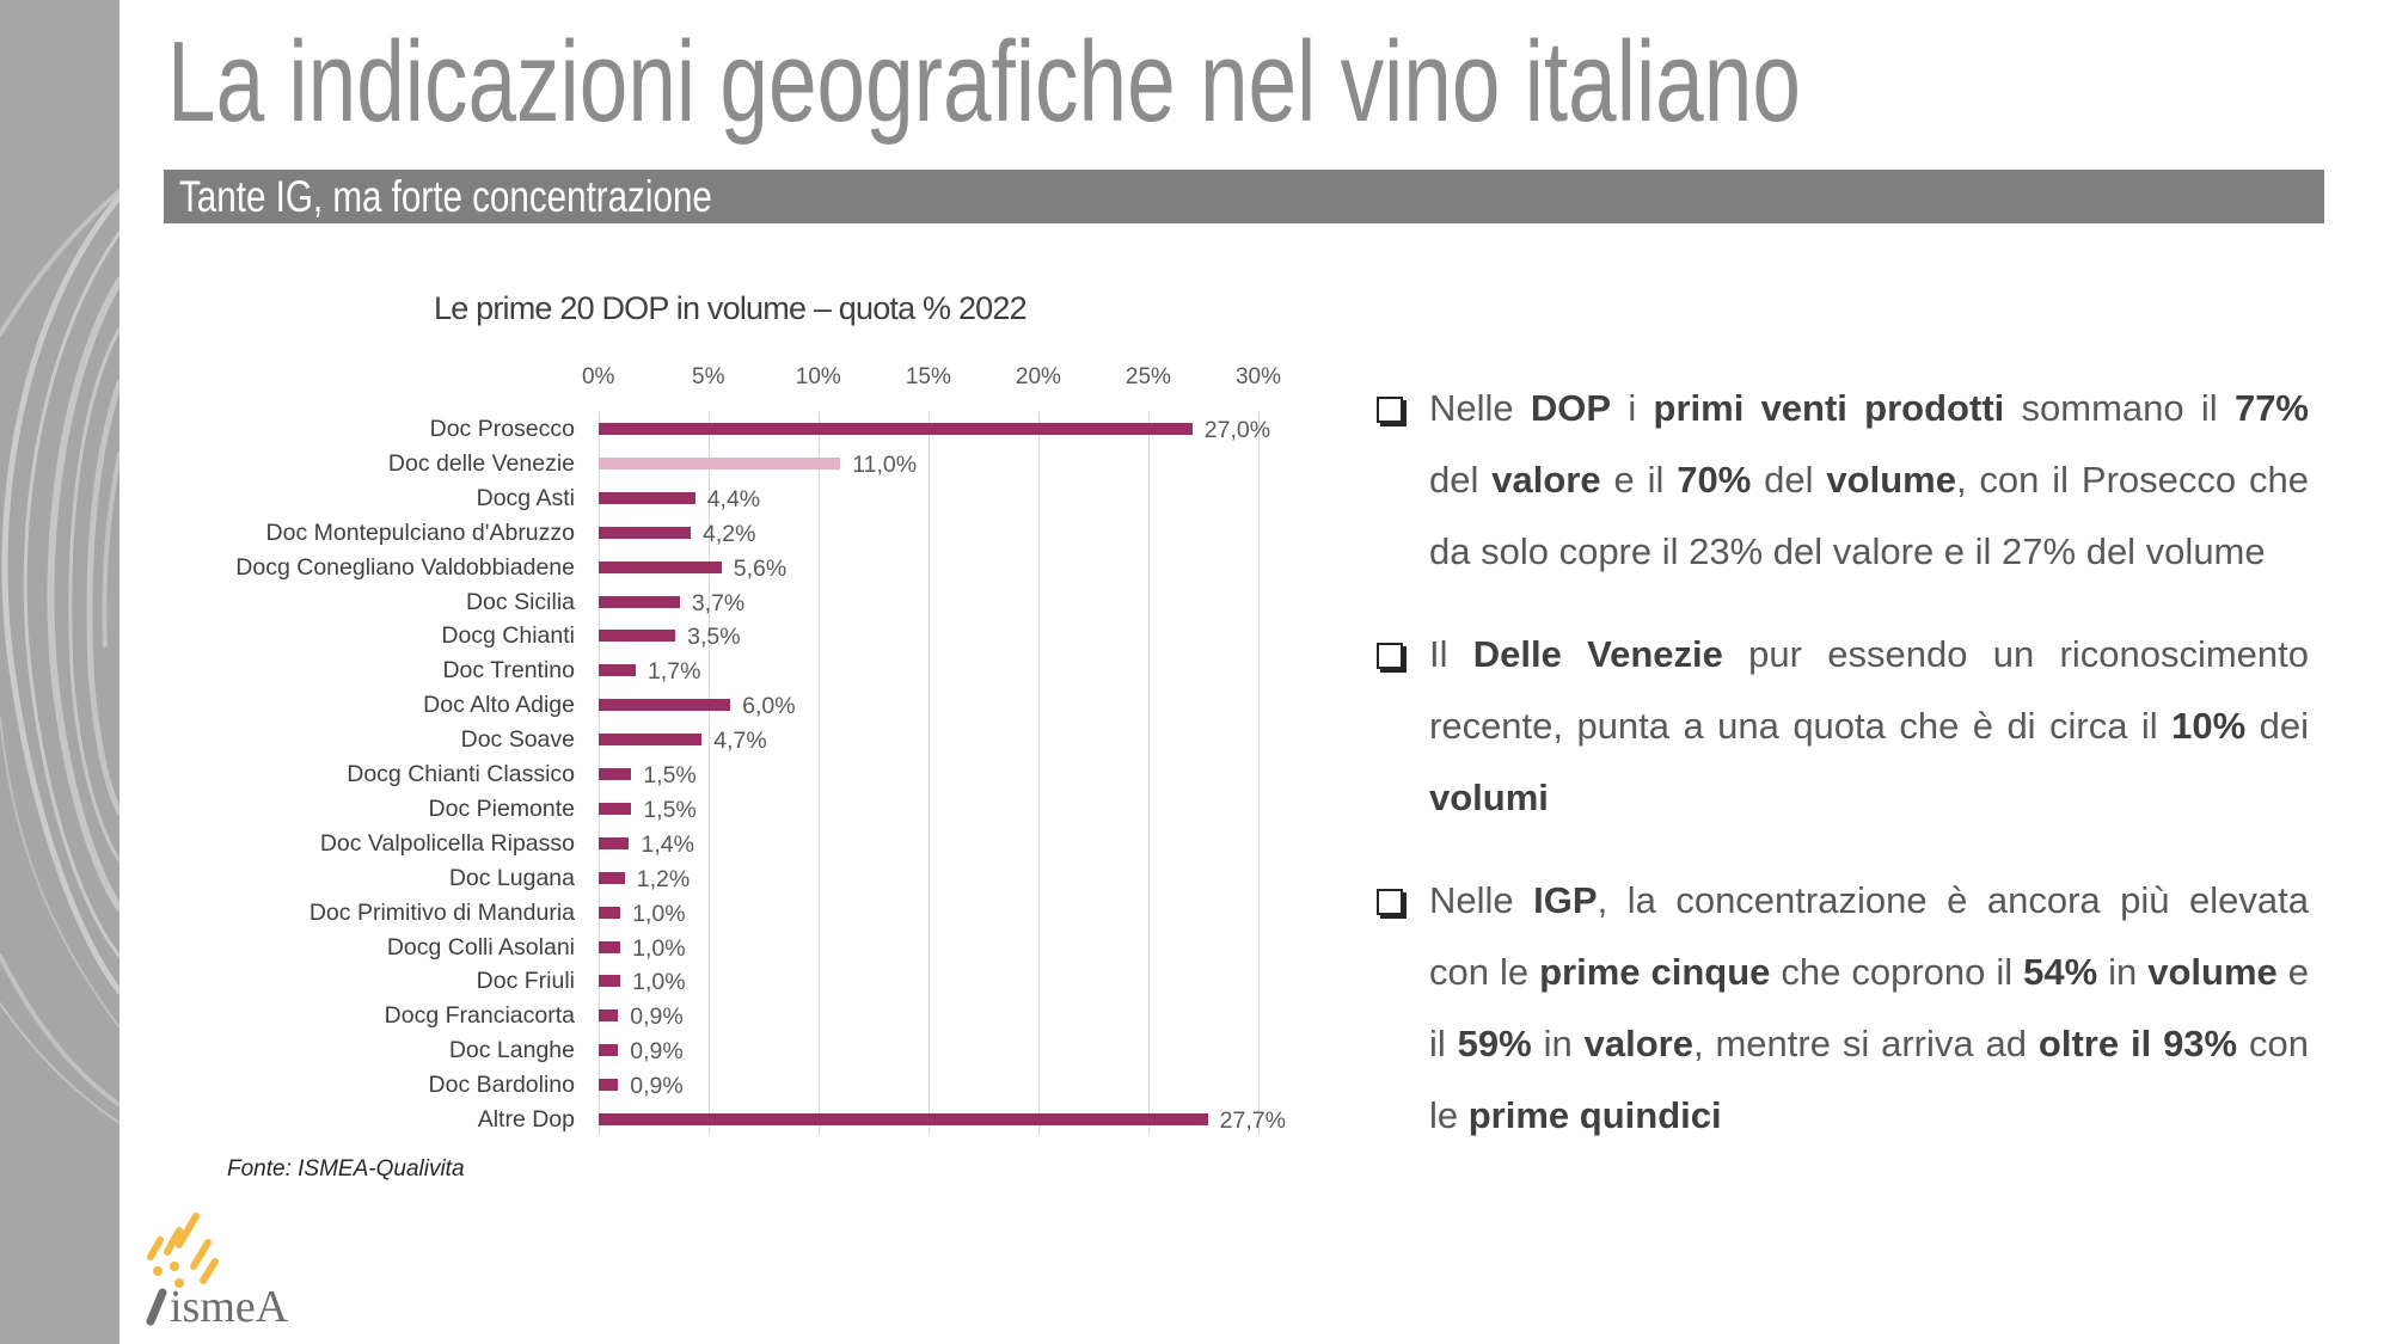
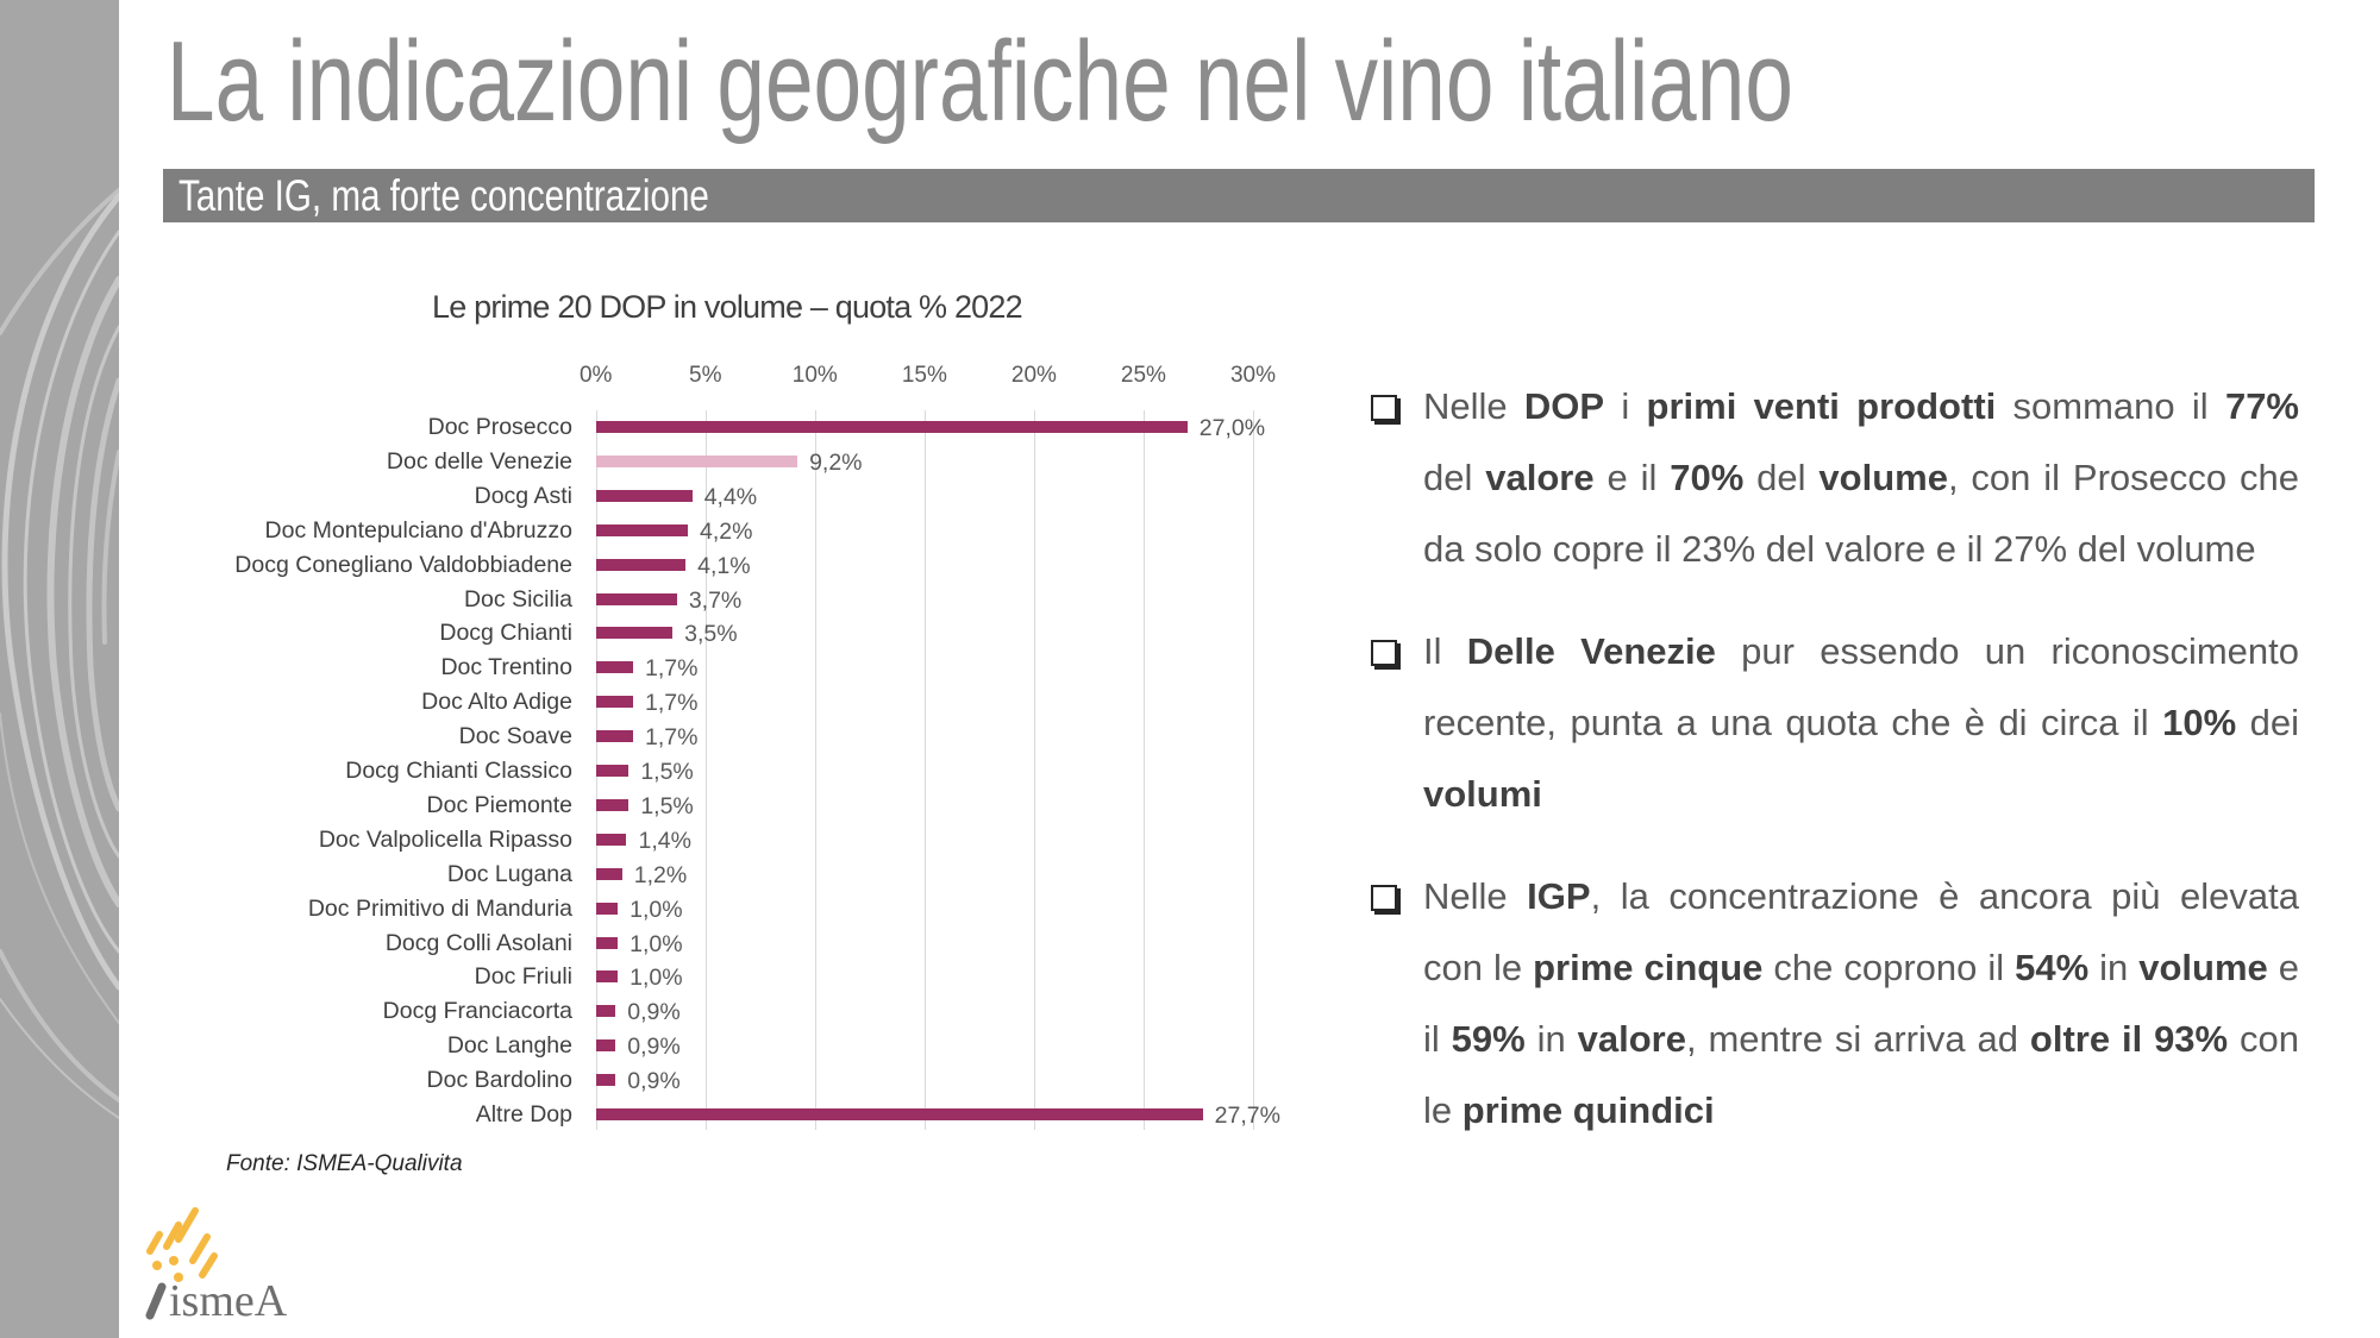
Doc delle Venezie: 11,0% -> 9,2%
Docg Conegliano Valdobbiadene: 5,6% -> 4,1%
Doc Alto Adige: 6,0% -> 1,7%
Doc Soave: 4,7% -> 1,7%
